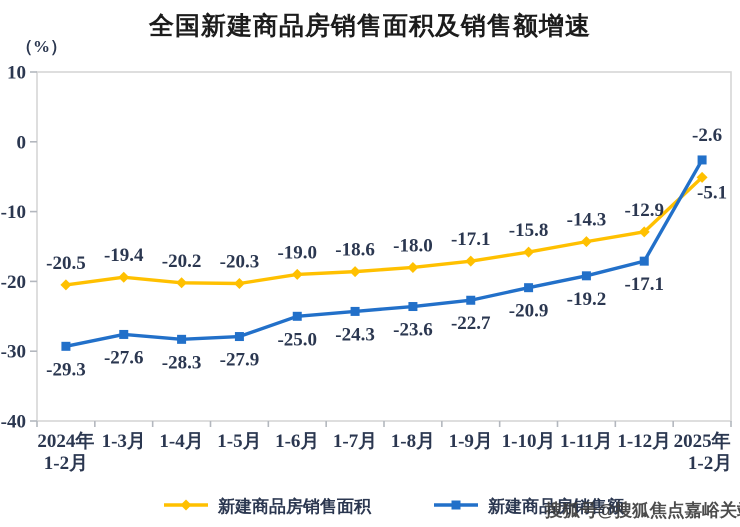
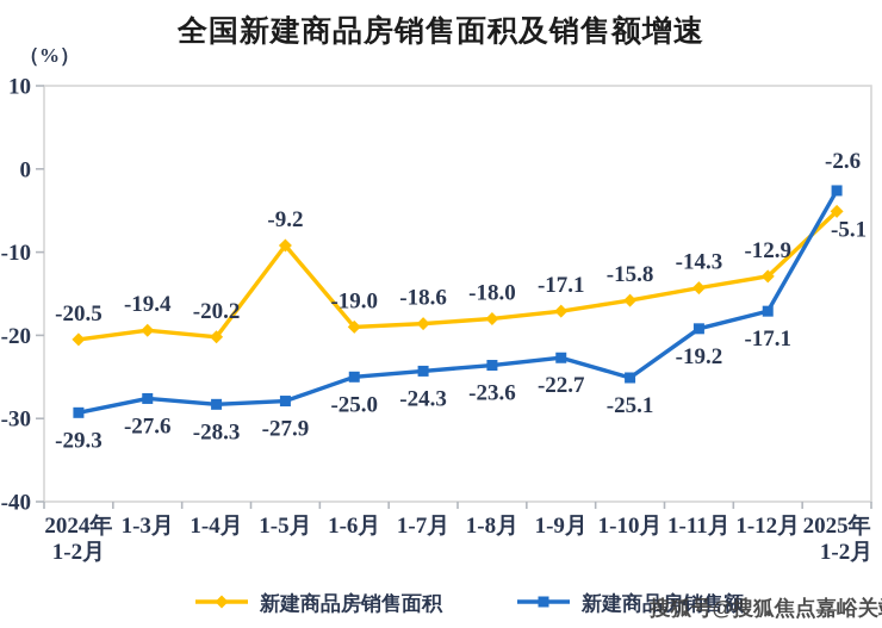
新建商品房销售面积/1-5月: -20.3 -> -9.2
新建商品房销售额/1-10月: -20.9 -> -25.1
